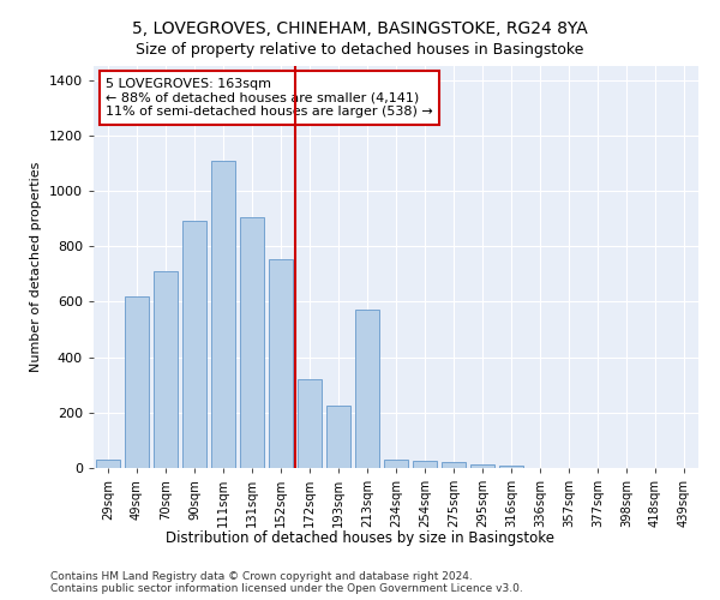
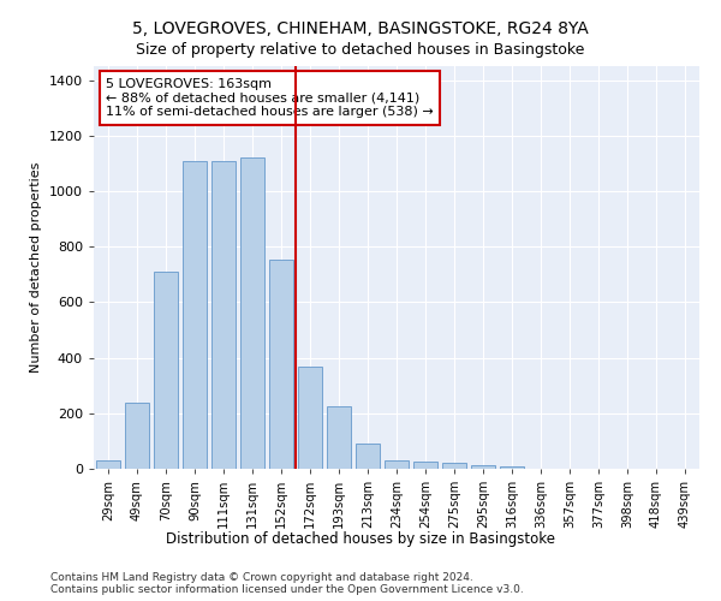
49sqm: 620 -> 240
90sqm: 890 -> 1110
131sqm: 905 -> 1120
172sqm: 320 -> 370
213sqm: 570 -> 90
